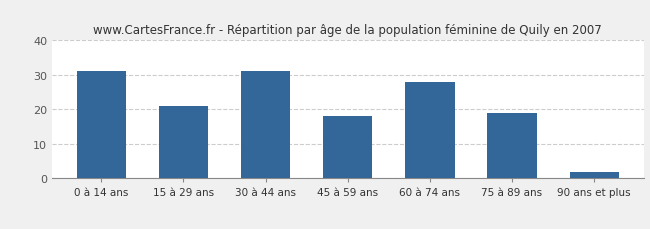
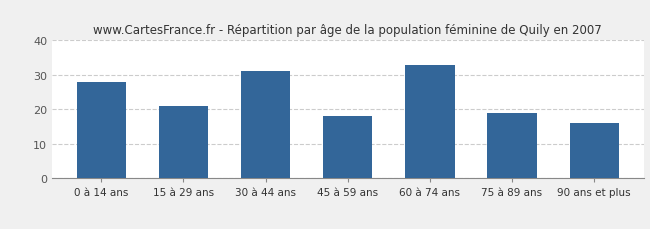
0 à 14 ans: 31 -> 28
60 à 74 ans: 28 -> 33
90 ans et plus: 2 -> 16
